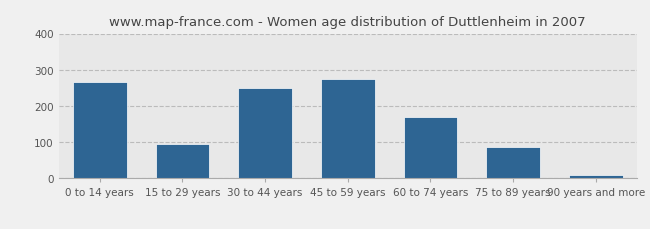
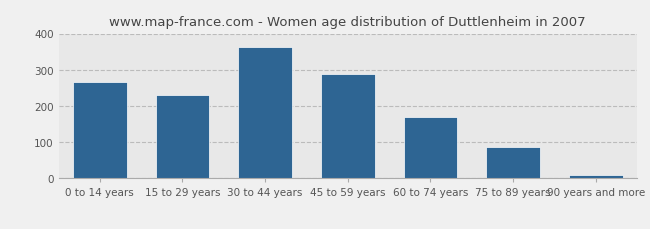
15 to 29 years: 95 -> 229
30 to 44 years: 250 -> 363
45 to 59 years: 275 -> 289
